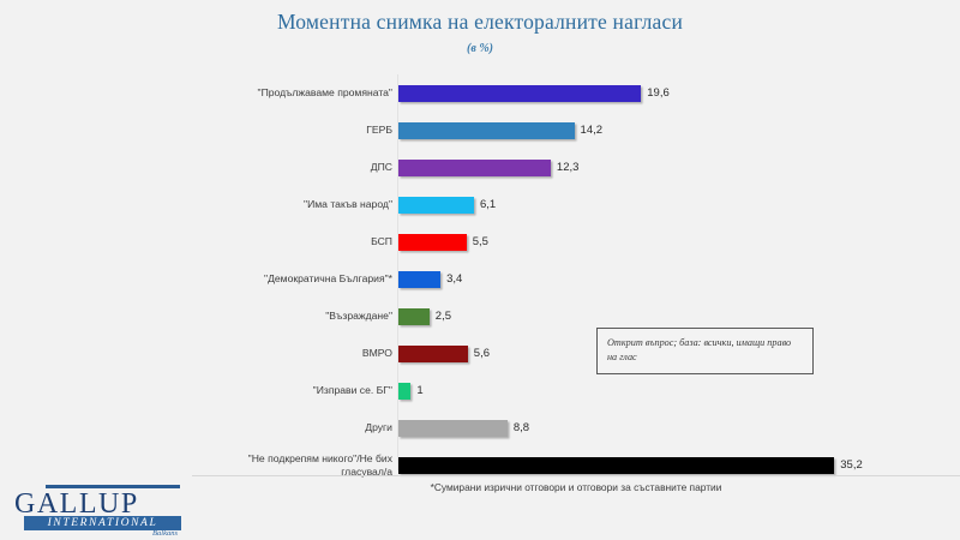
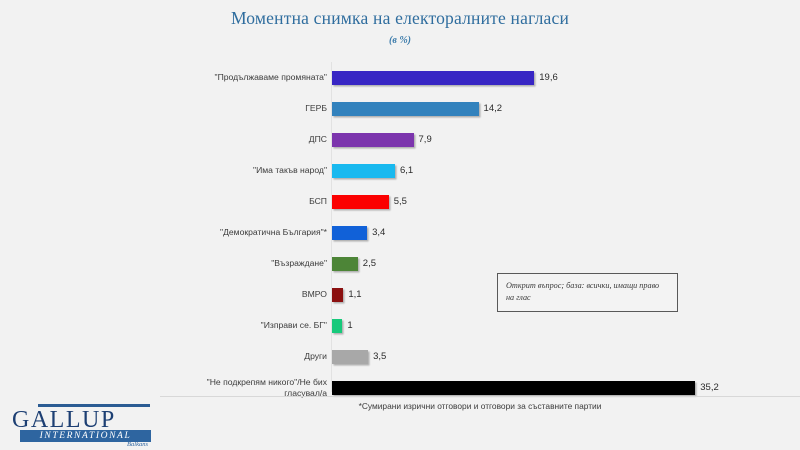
ДПС: 12,3 -> 7,9
ВМРО: 5,6 -> 1,1
Други: 8,8 -> 3,5
